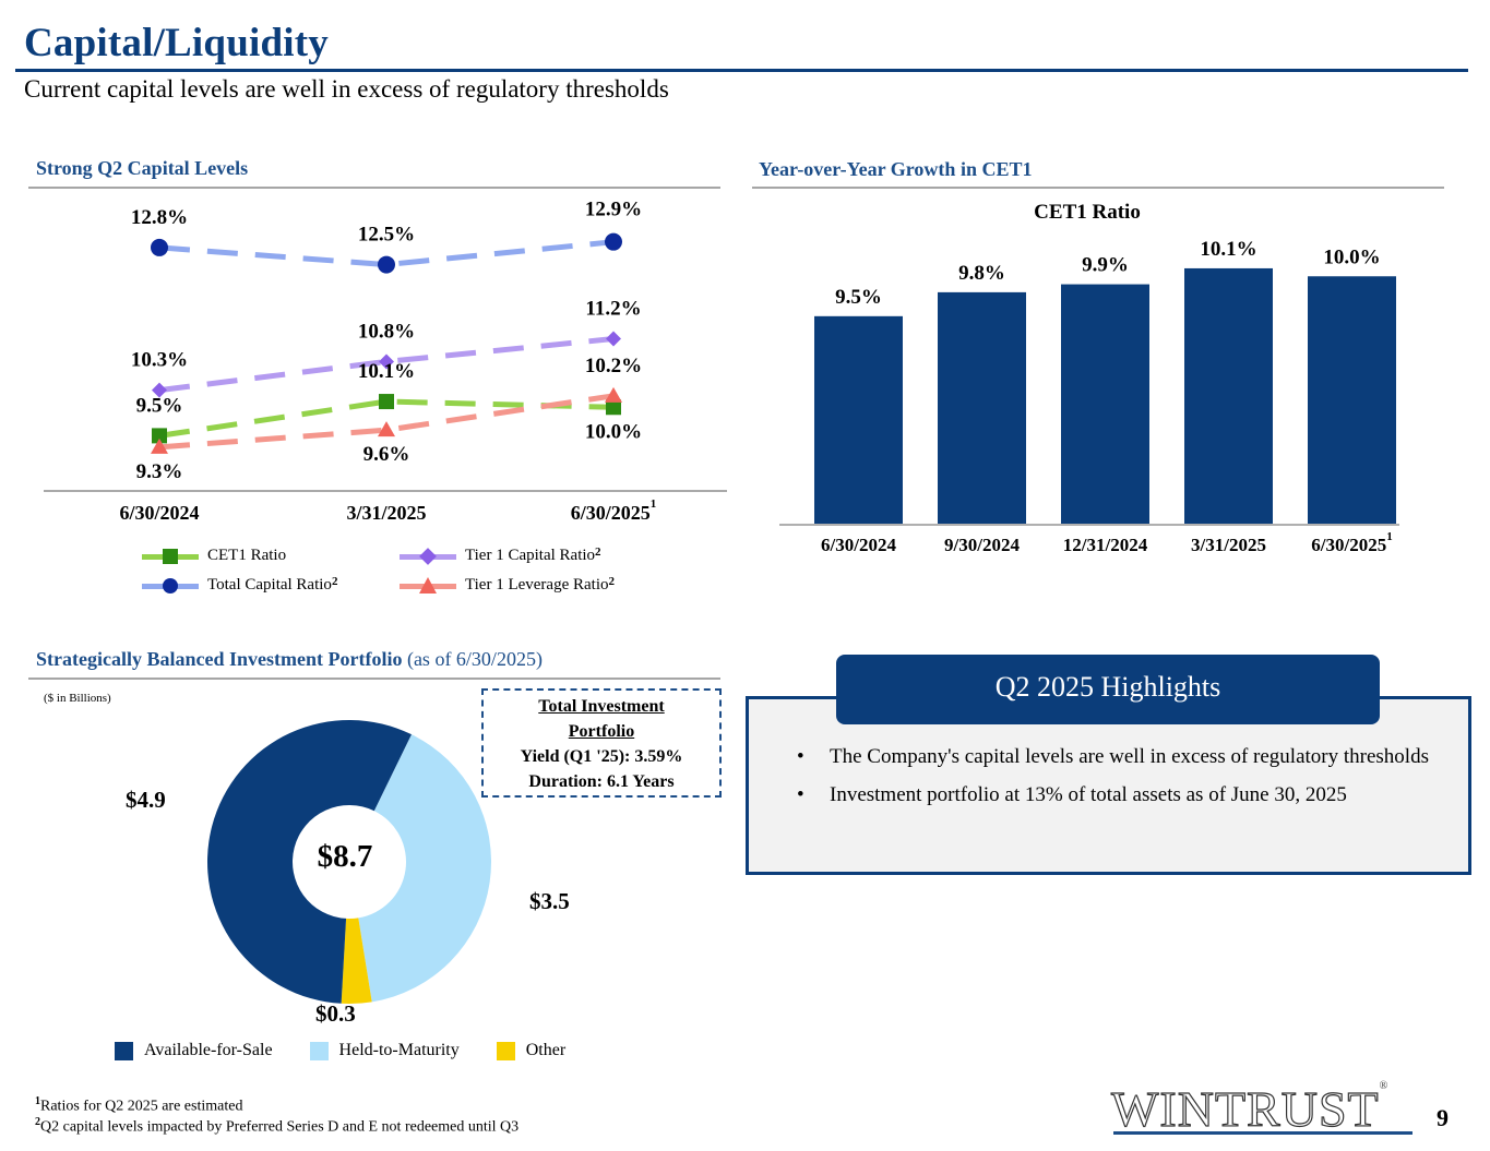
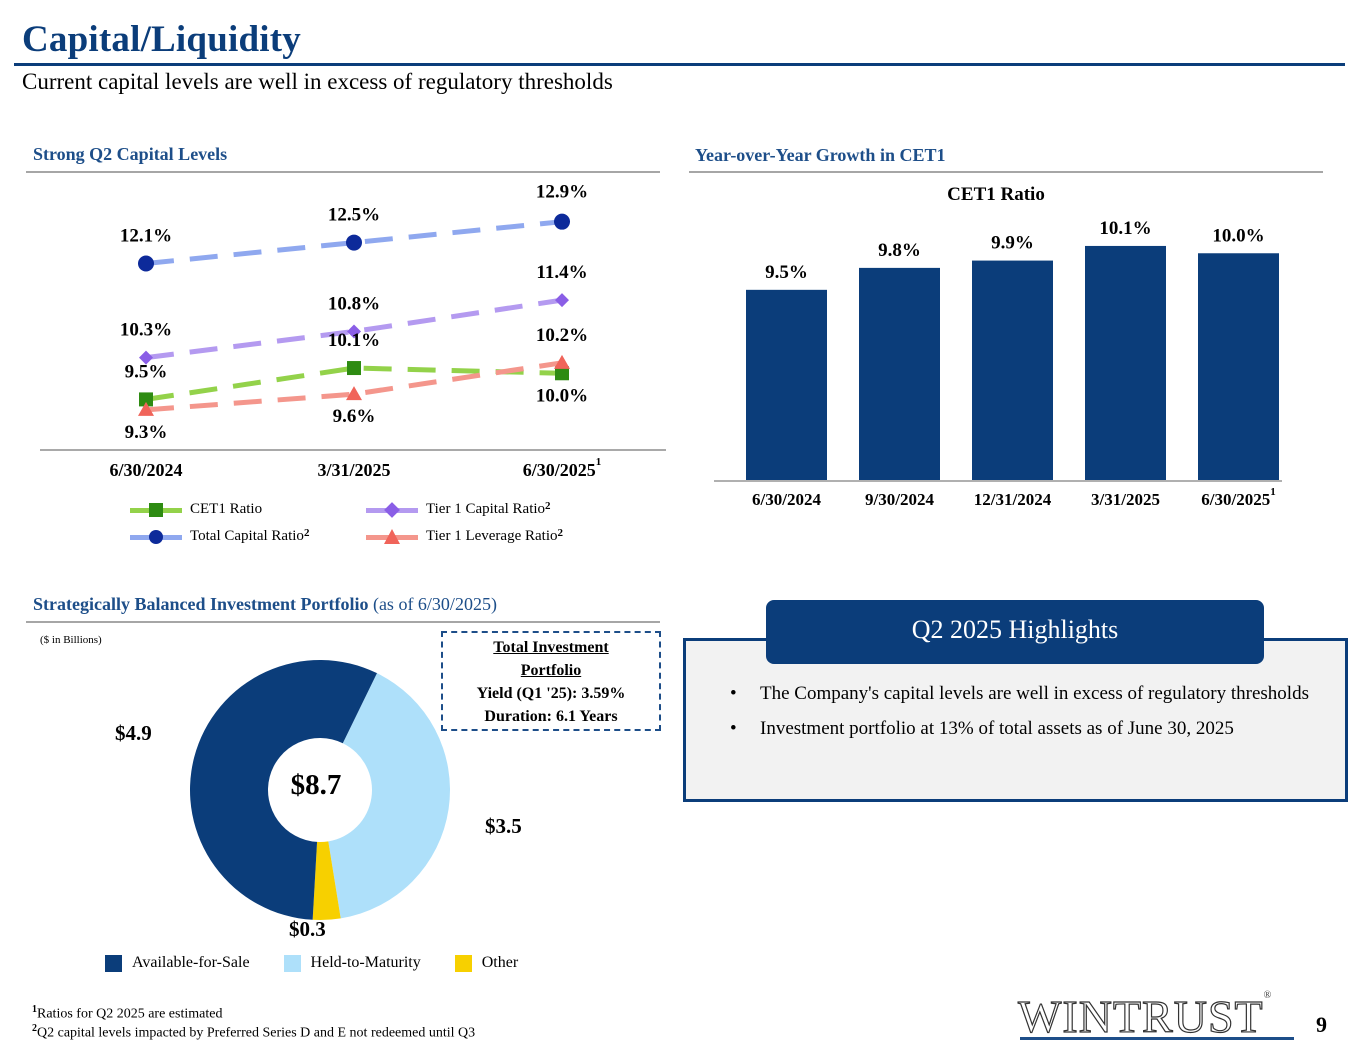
Strong Q2 Capital Levels/Total Capital Ratio/6/30/2024: 12.8% -> 12.1%
Strong Q2 Capital Levels/Tier 1 Capital Ratio/6/30/2025: 11.2% -> 11.4%
